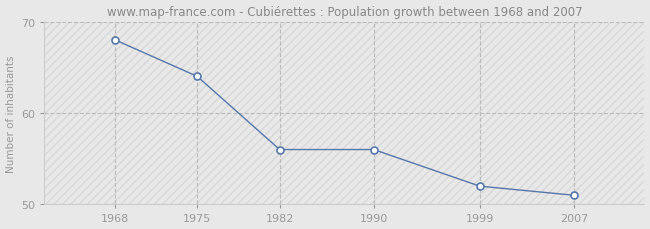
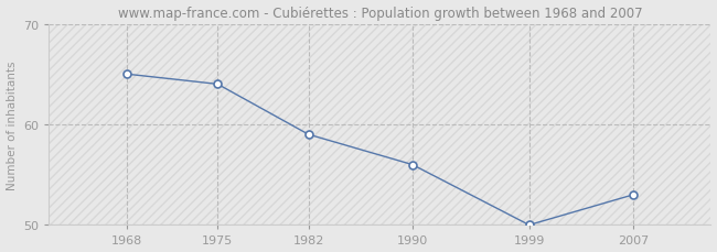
1968: 68 -> 65
1982: 56 -> 59
1999: 52 -> 50
2007: 51 -> 53
